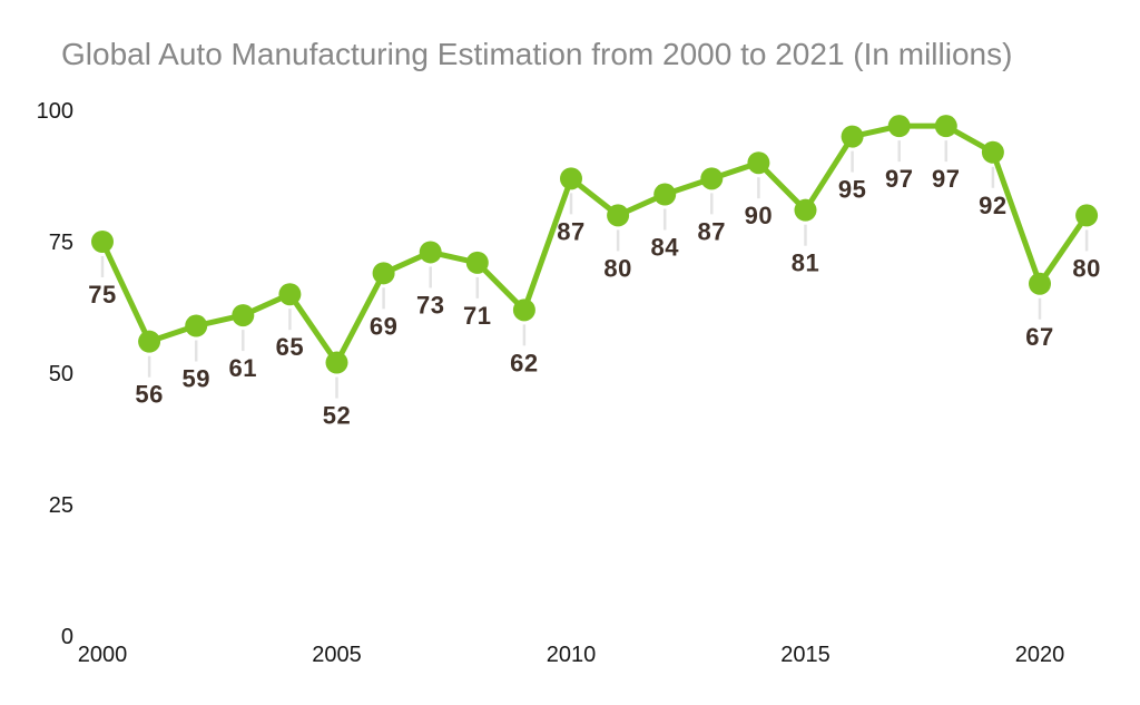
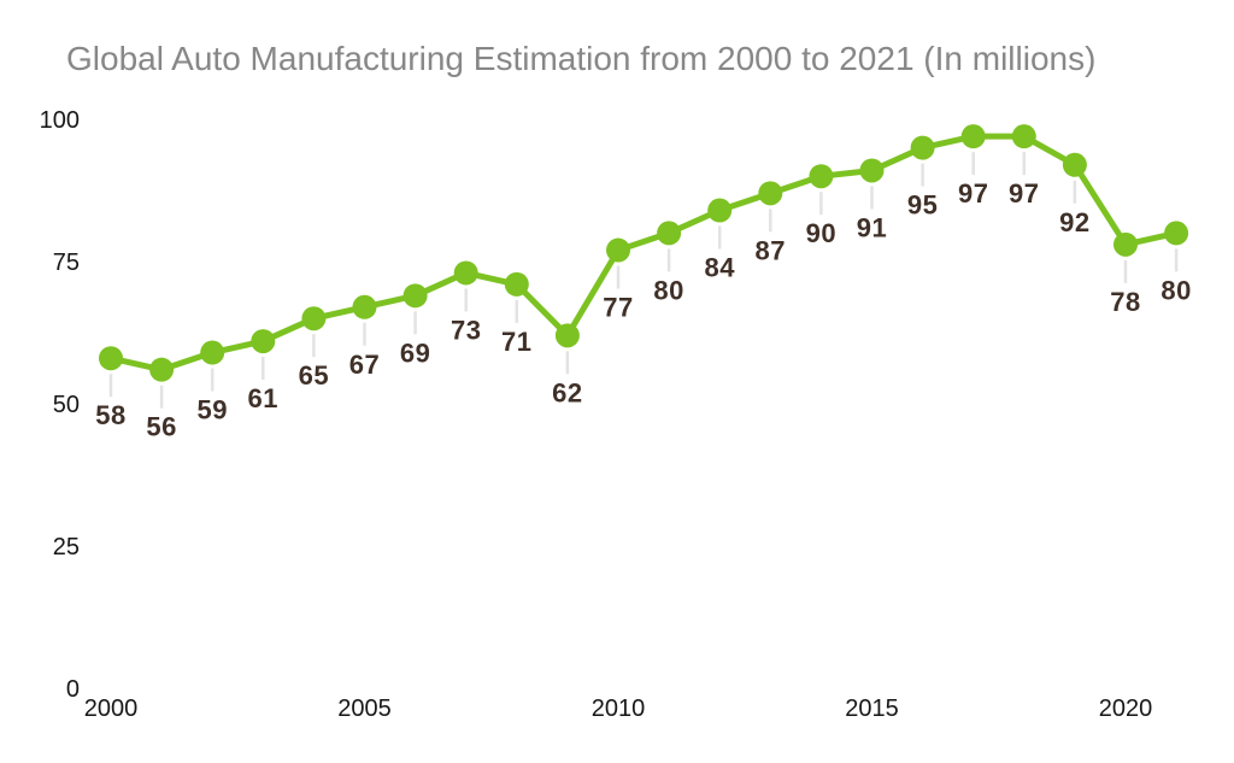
2000: 75 -> 58
2005: 52 -> 67
2010: 87 -> 77
2015: 81 -> 91
2020: 67 -> 78
